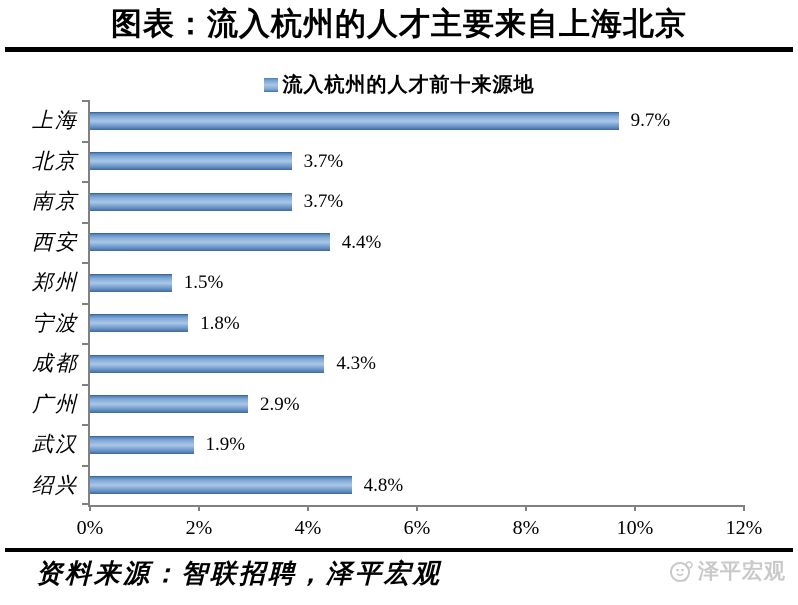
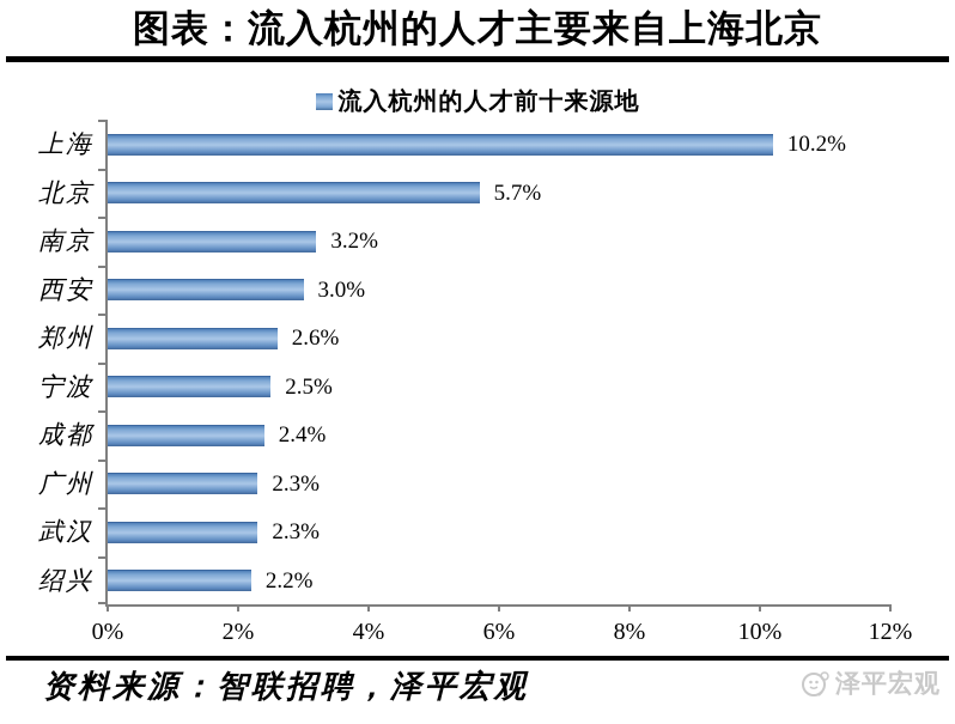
上海: 9.7% -> 10.2%
北京: 3.7% -> 5.7%
南京: 3.7% -> 3.2%
西安: 4.4% -> 3.0%
郑州: 1.5% -> 2.6%
宁波: 1.8% -> 2.5%
成都: 4.3% -> 2.4%
广州: 2.9% -> 2.3%
武汉: 1.9% -> 2.3%
绍兴: 4.8% -> 2.2%
